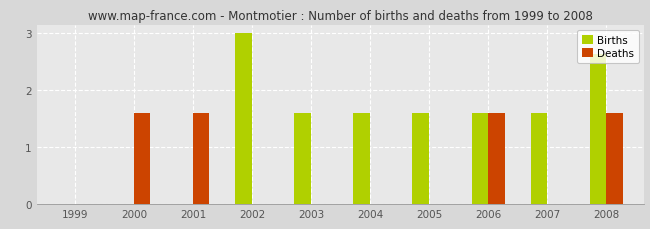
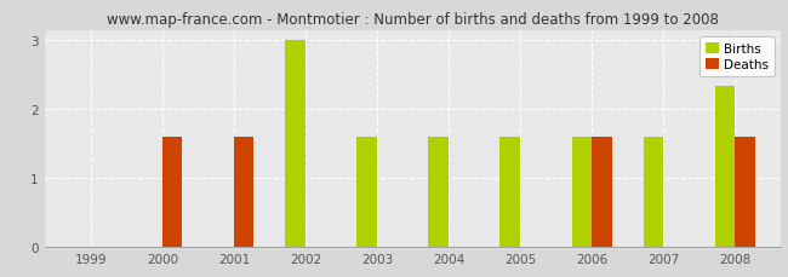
Births/2008: 2.64 -> 2.33
